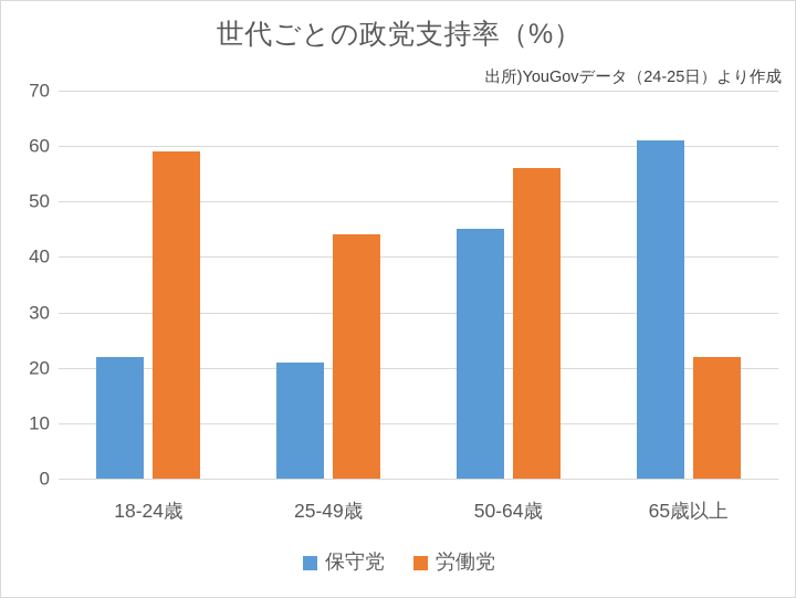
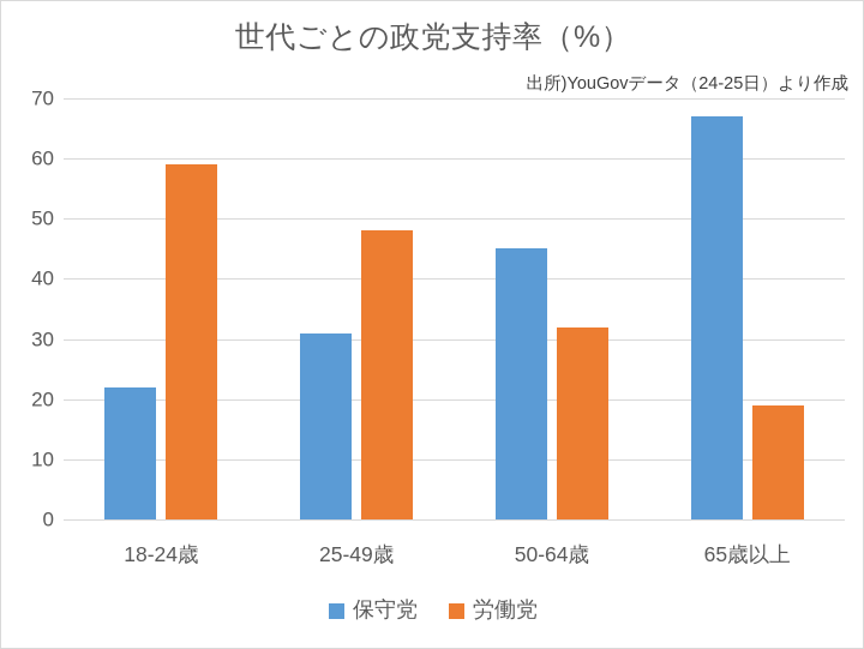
保守党/25-49歳: 21 -> 31
労働党/25-49歳: 44 -> 48
労働党/50-64歳: 56 -> 32
保守党/65歳以上: 61 -> 67
労働党/65歳以上: 22 -> 19
